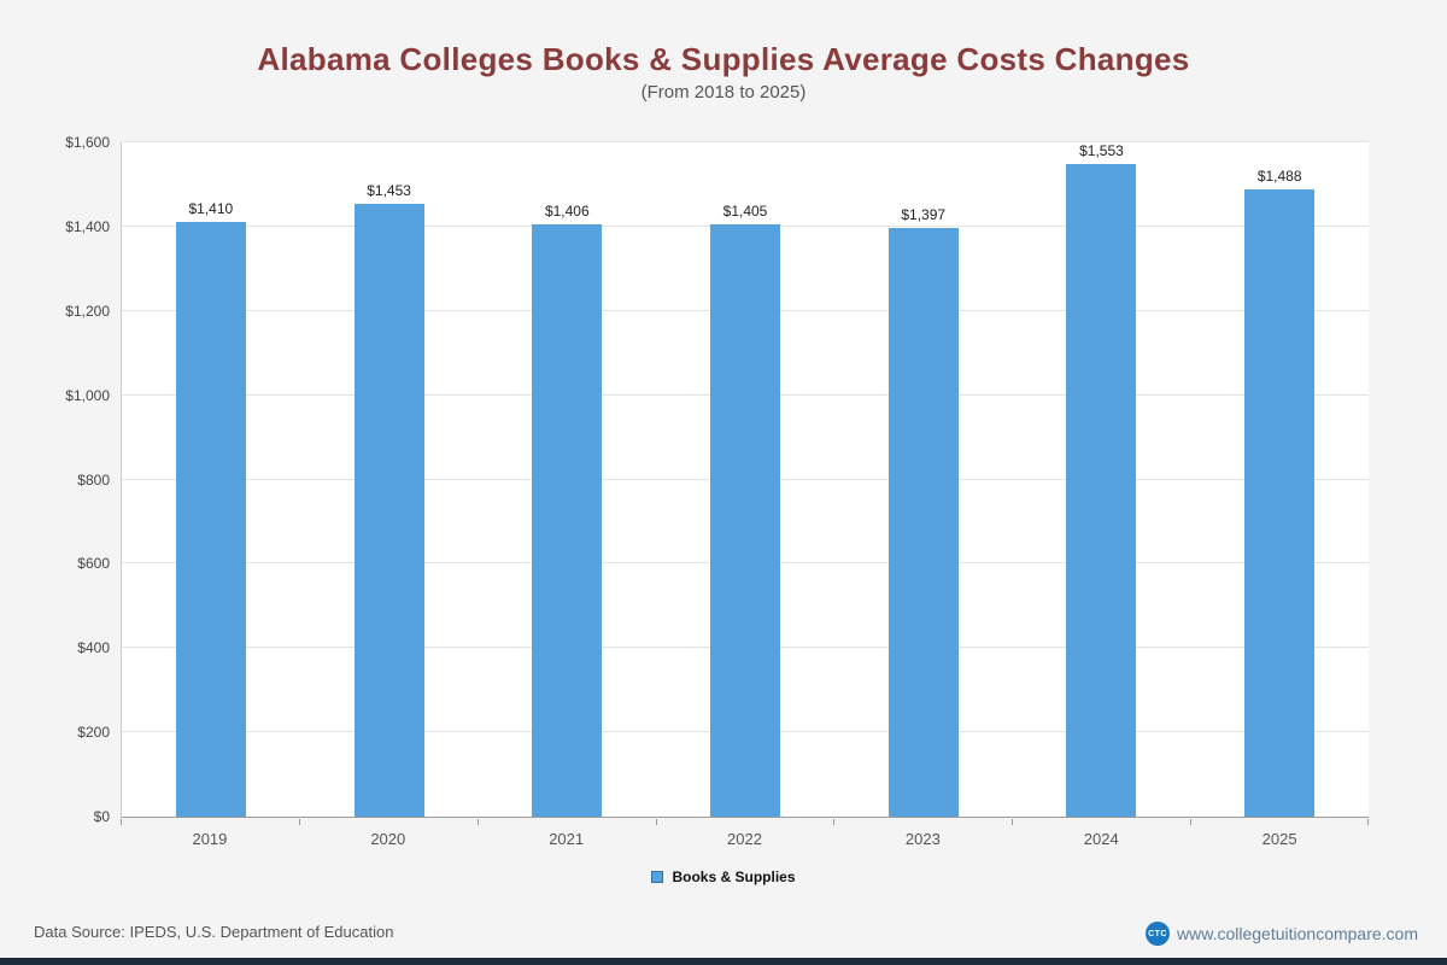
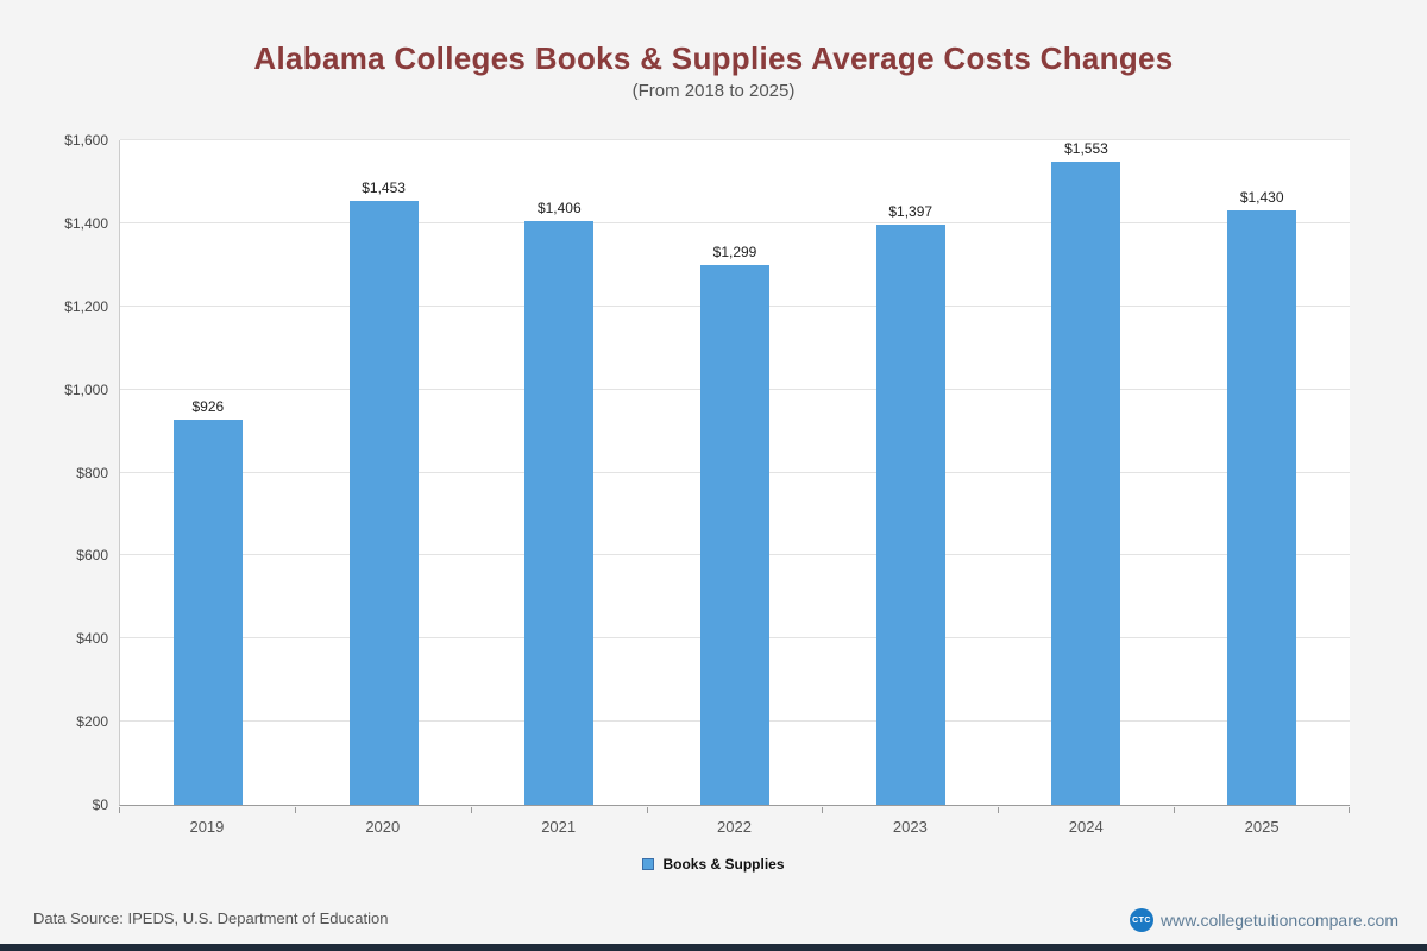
2019: $1,410 -> $926
2022: $1,405 -> $1,299
2025: $1,488 -> $1,430
